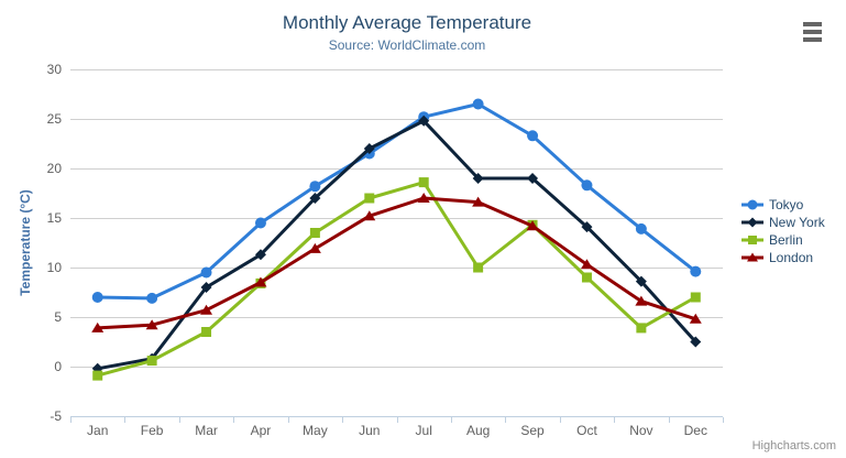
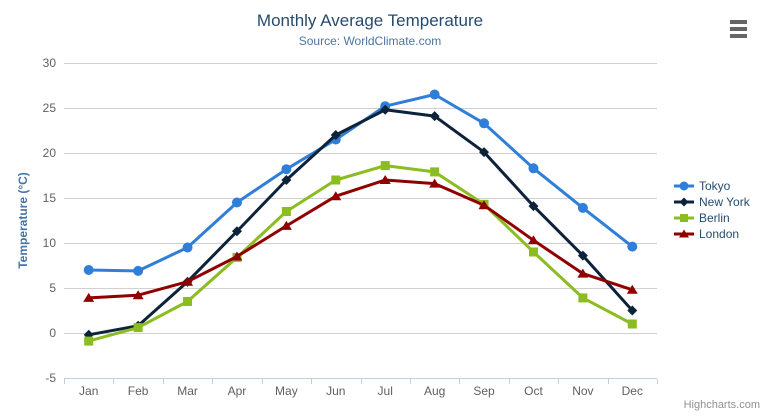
New York/Mar: 8 -> 6
New York/Aug: 19 -> 24
Berlin/Aug: 10 -> 18
New York/Sep: 19 -> 20
Berlin/Dec: 7 -> 1
